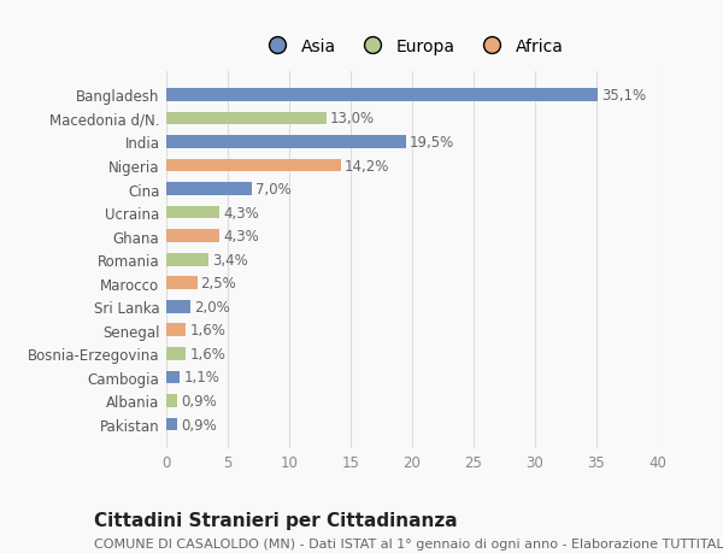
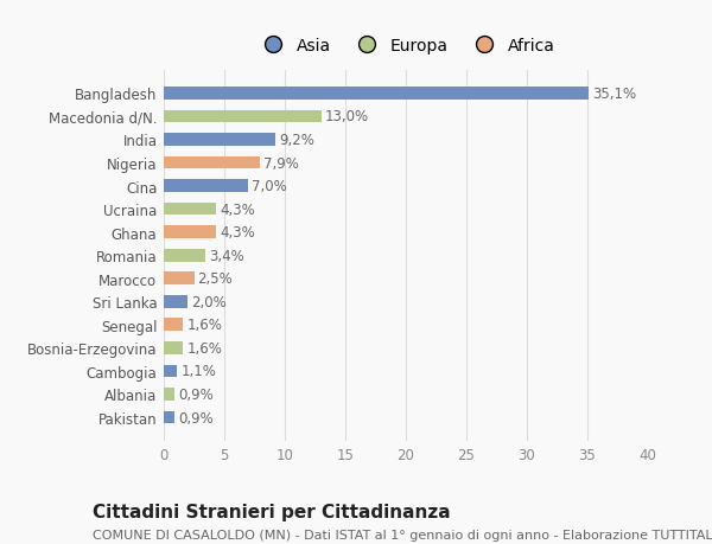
India: 19,5% -> 9,2%
Nigeria: 14,2% -> 7,9%
